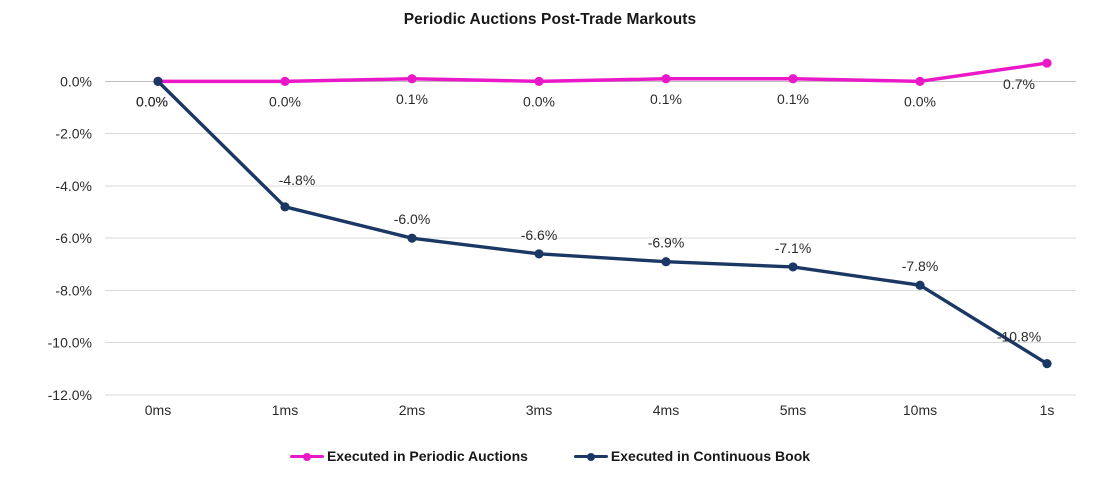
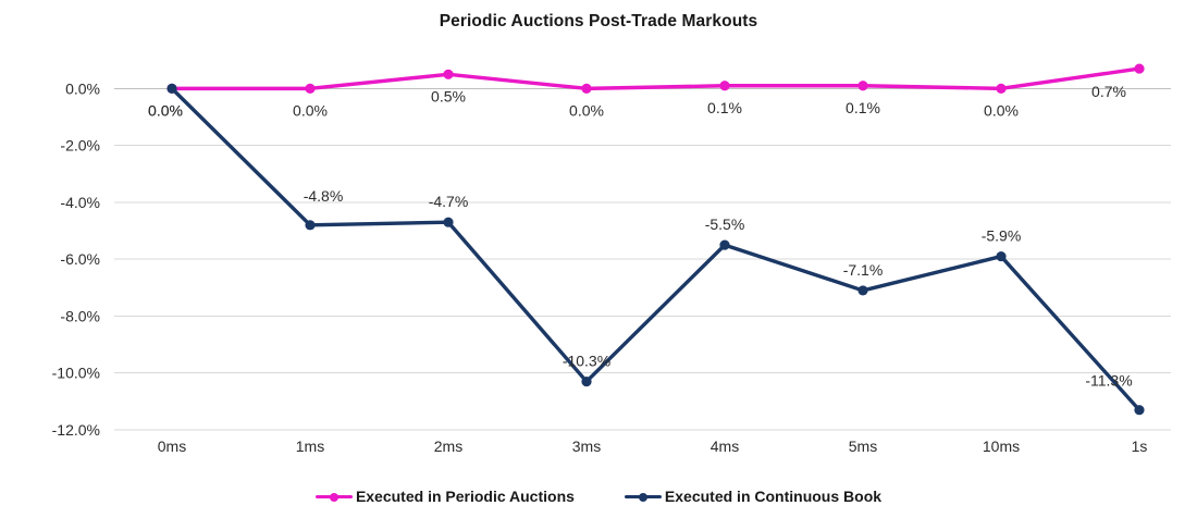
Executed in Periodic Auctions/2ms: 0.1% -> 0.5%
Executed in Continuous Book/2ms: -6.0% -> -4.7%
Executed in Continuous Book/3ms: -6.6% -> -10.3%
Executed in Continuous Book/4ms: -6.9% -> -5.5%
Executed in Continuous Book/10ms: -7.8% -> -5.9%
Executed in Continuous Book/1s: -10.8% -> -11.3%
